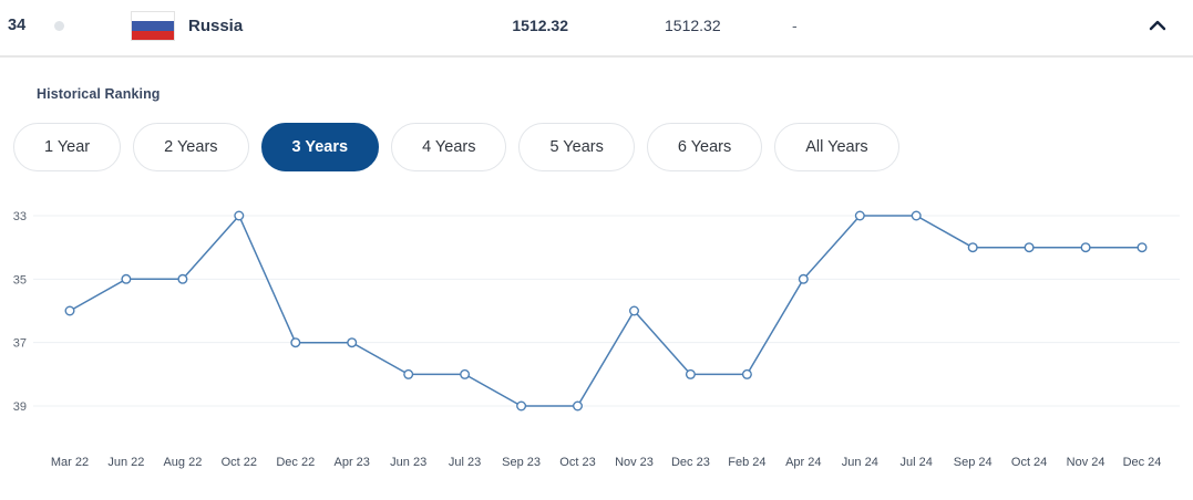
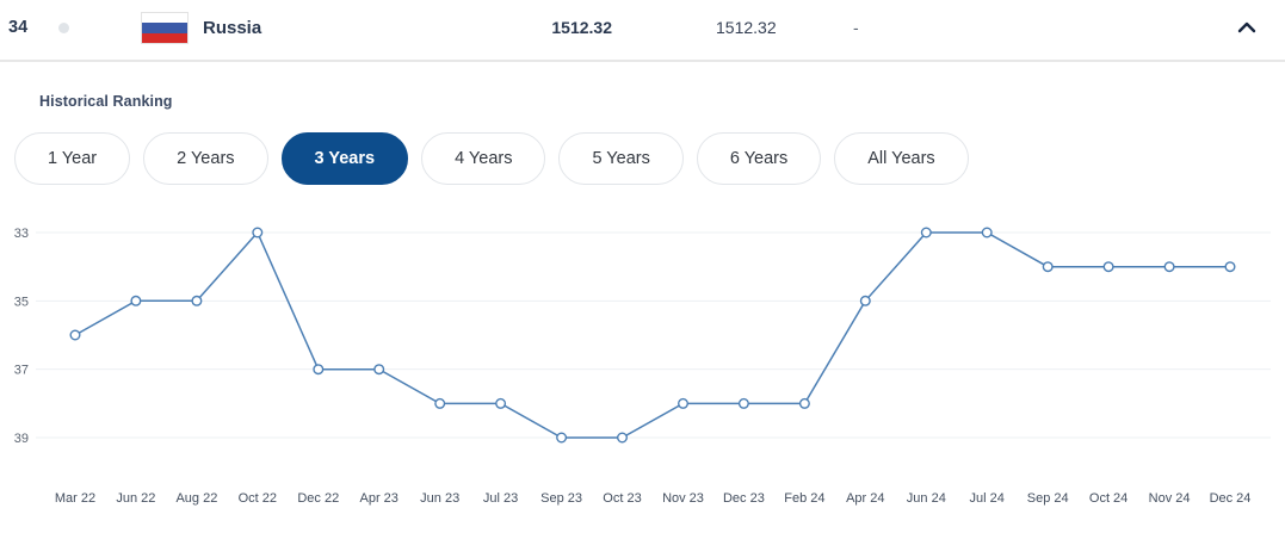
Nov 23: 36 -> 38
